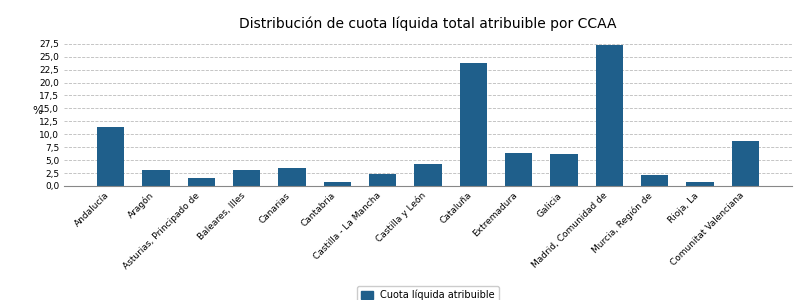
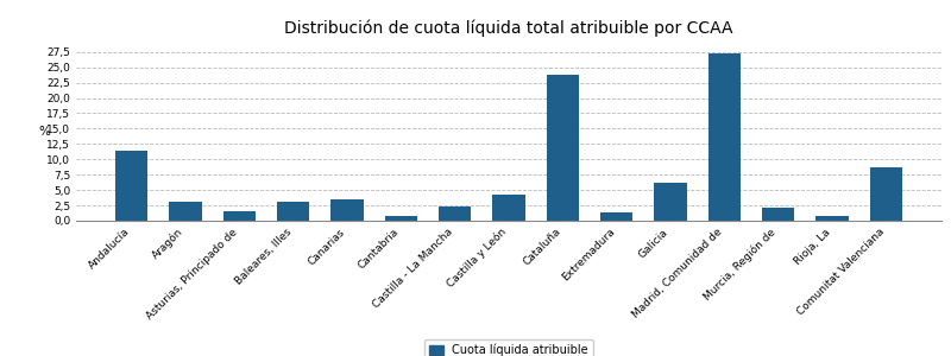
Extremadura: 6,4 -> 1,3
